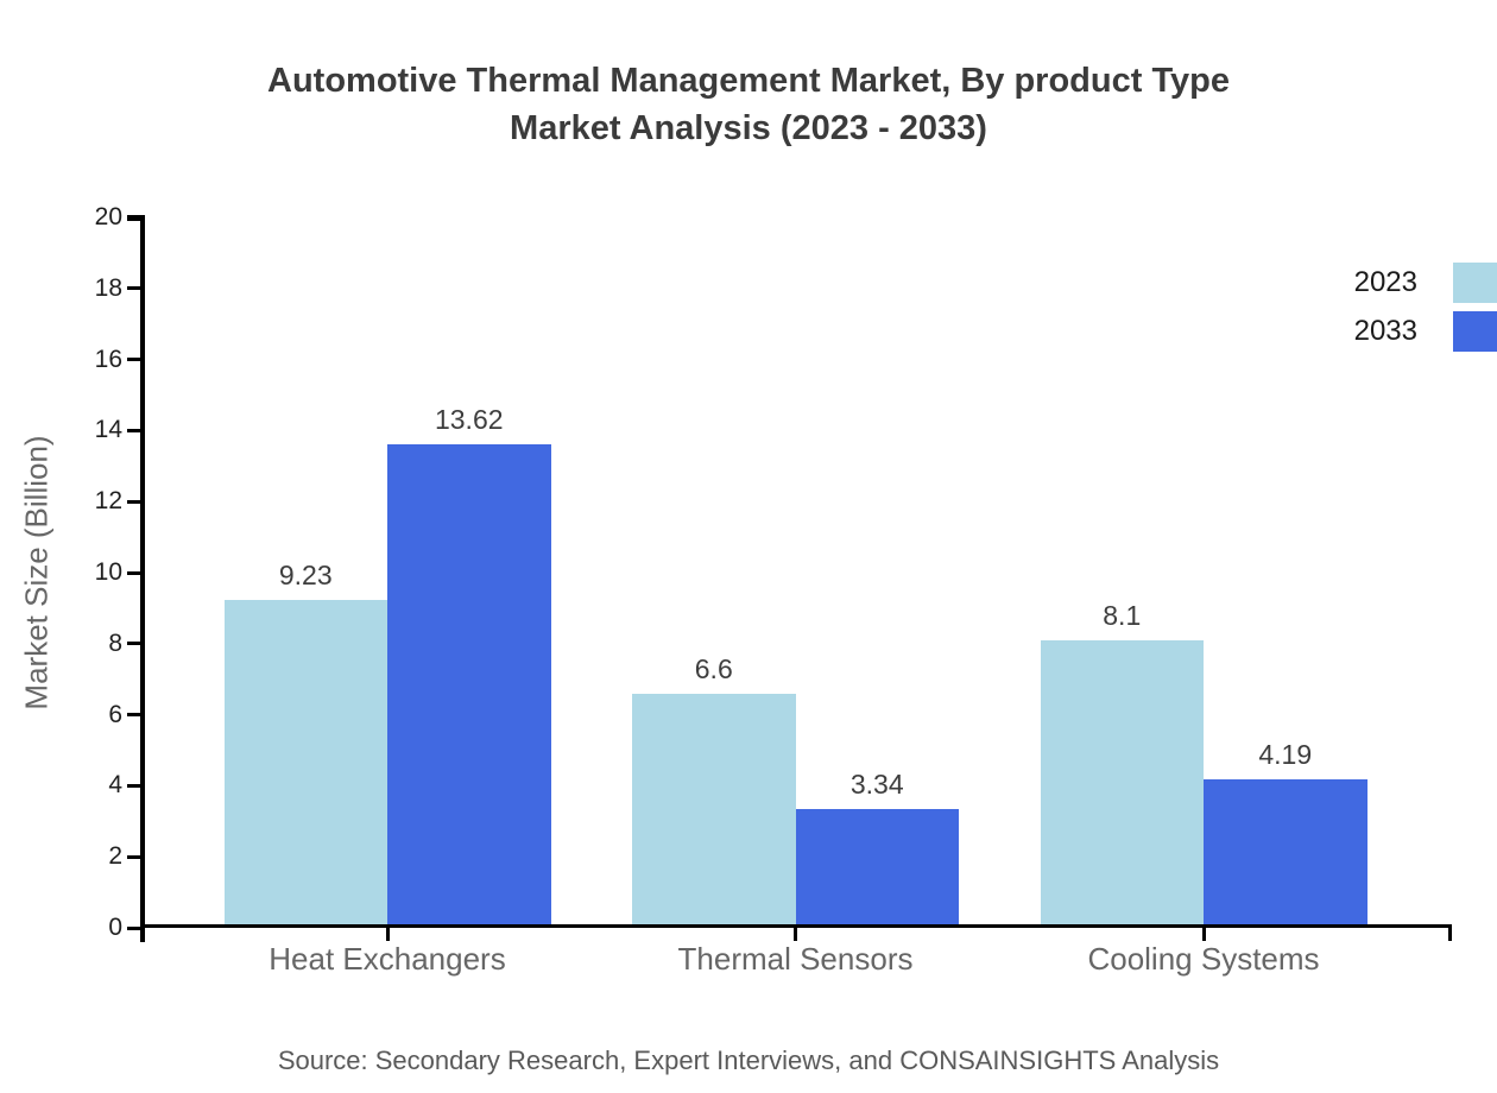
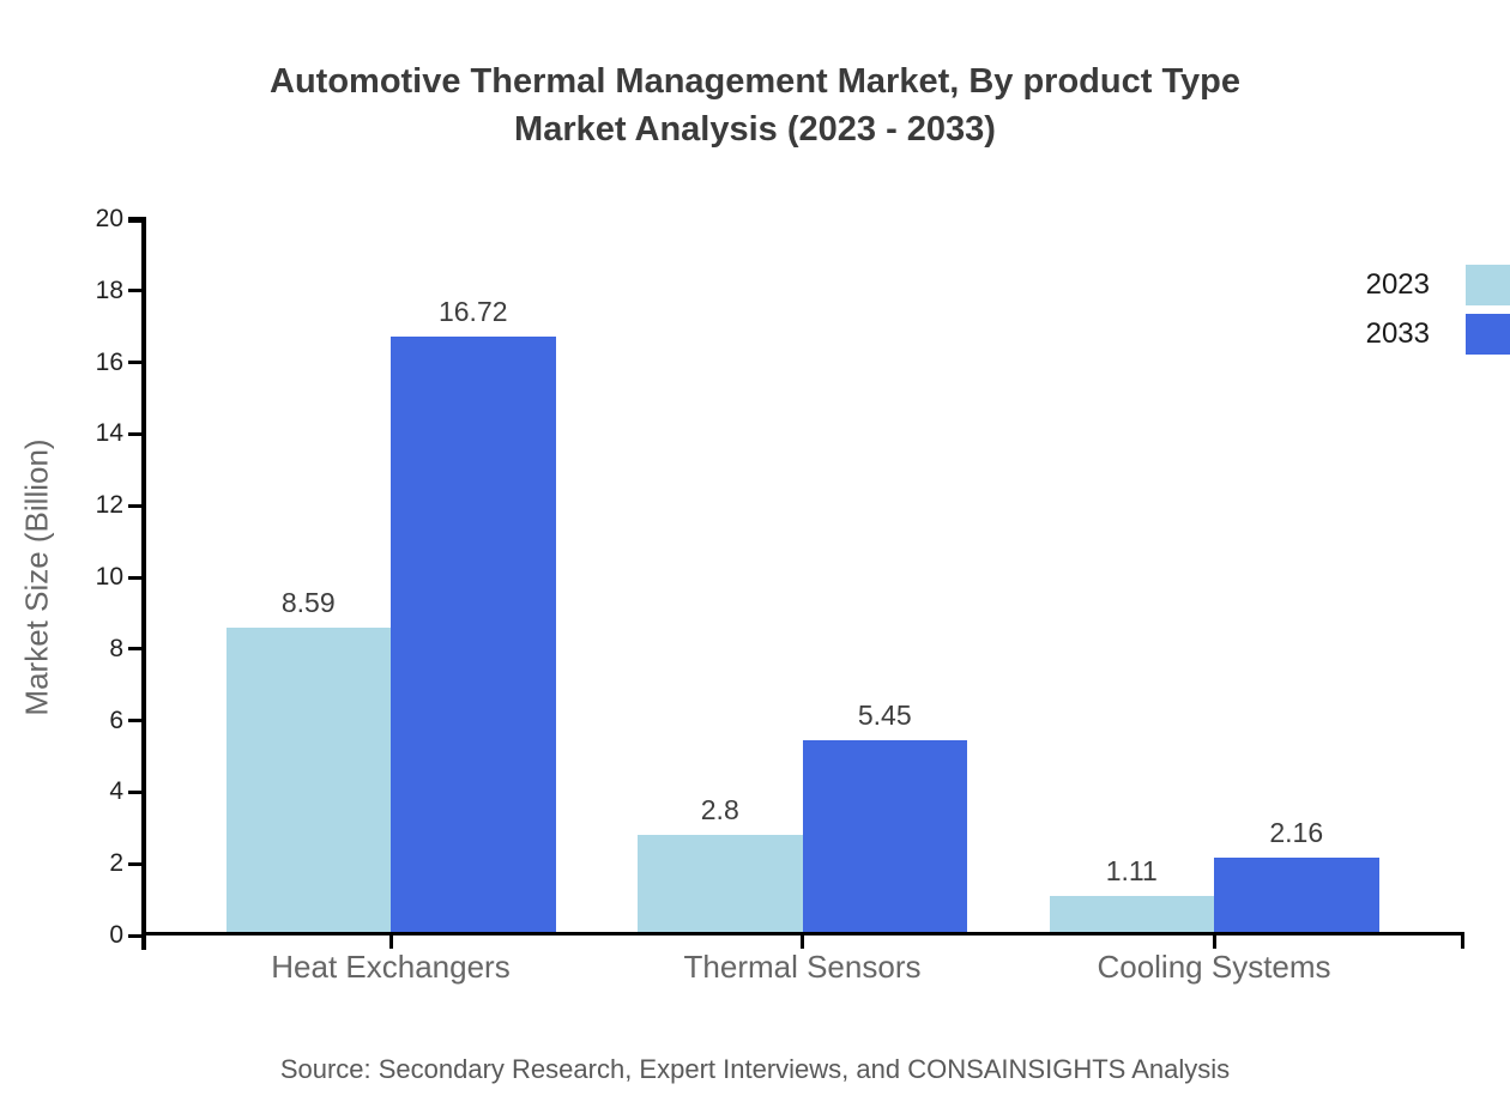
2023/Heat Exchangers: 9.23 -> 8.59
2033/Heat Exchangers: 13.62 -> 16.72
2023/Thermal Sensors: 6.6 -> 2.8
2033/Thermal Sensors: 3.34 -> 5.45
2023/Cooling Systems: 8.1 -> 1.11
2033/Cooling Systems: 4.19 -> 2.16
